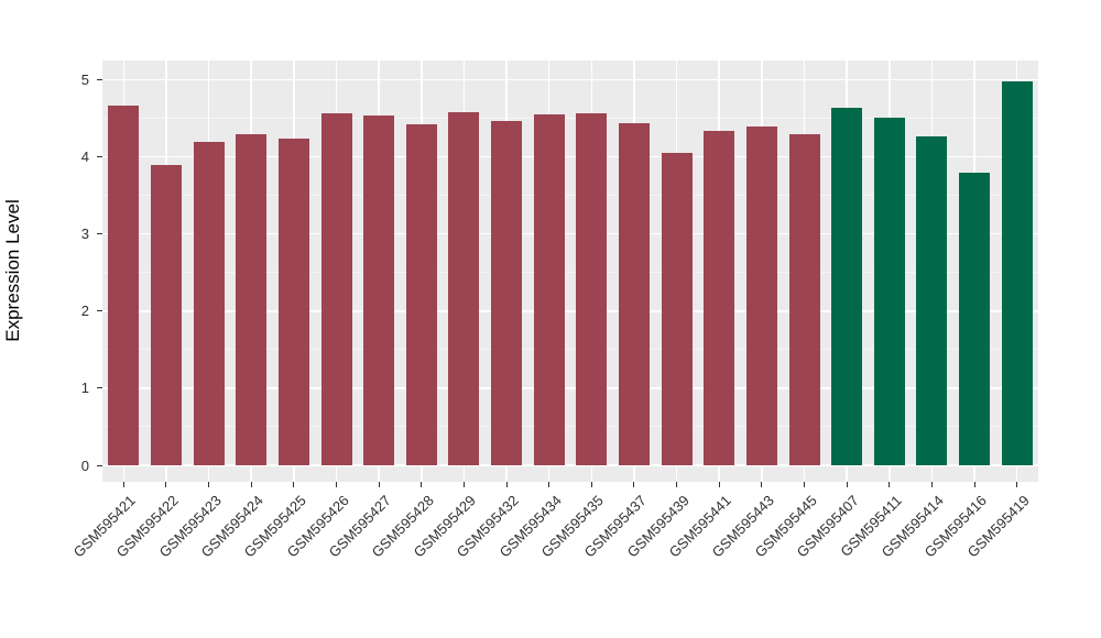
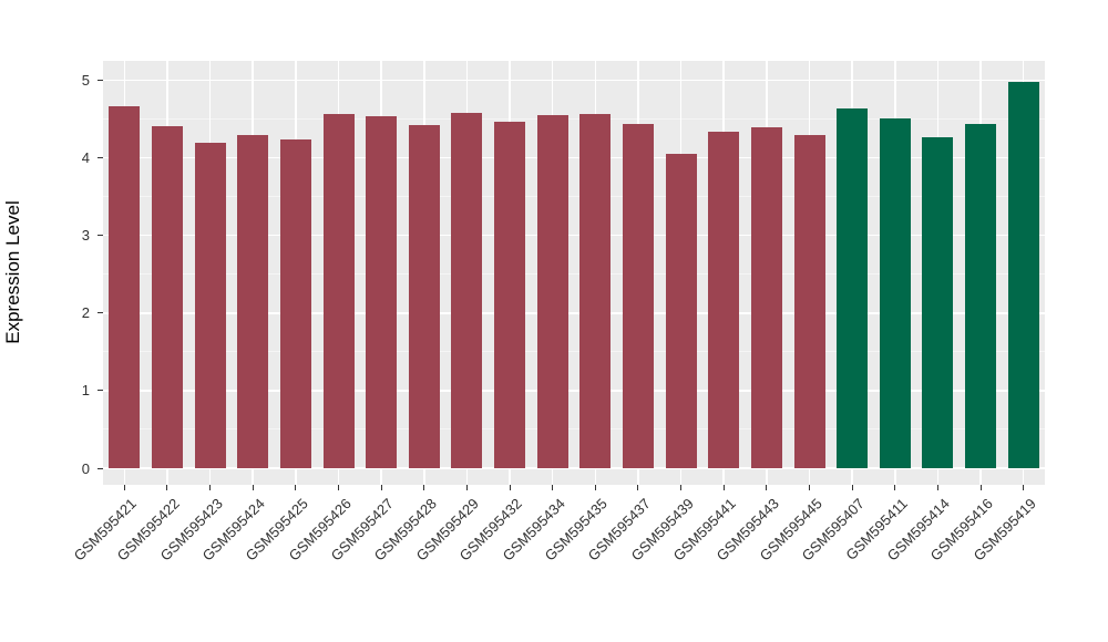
GSM595422: 3.9 -> 4.4
GSM595416: 3.8 -> 4.4
